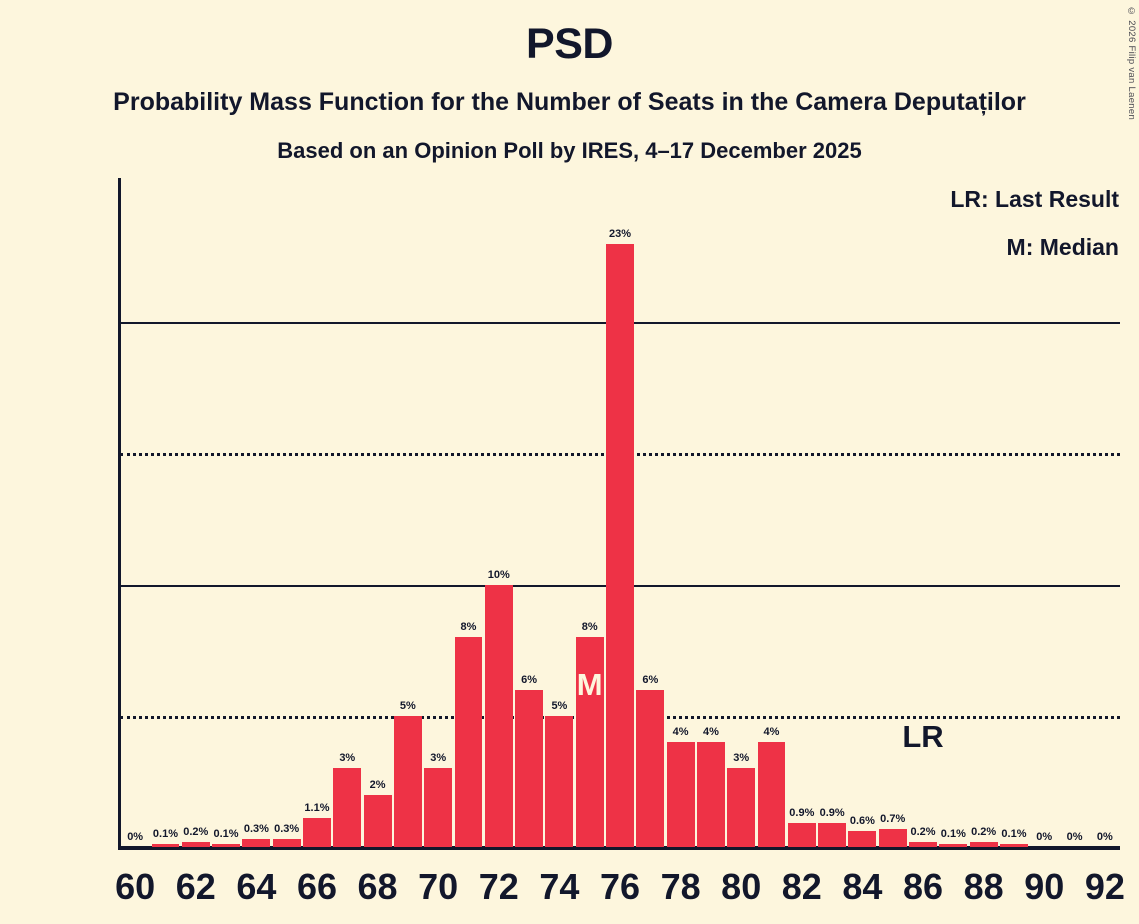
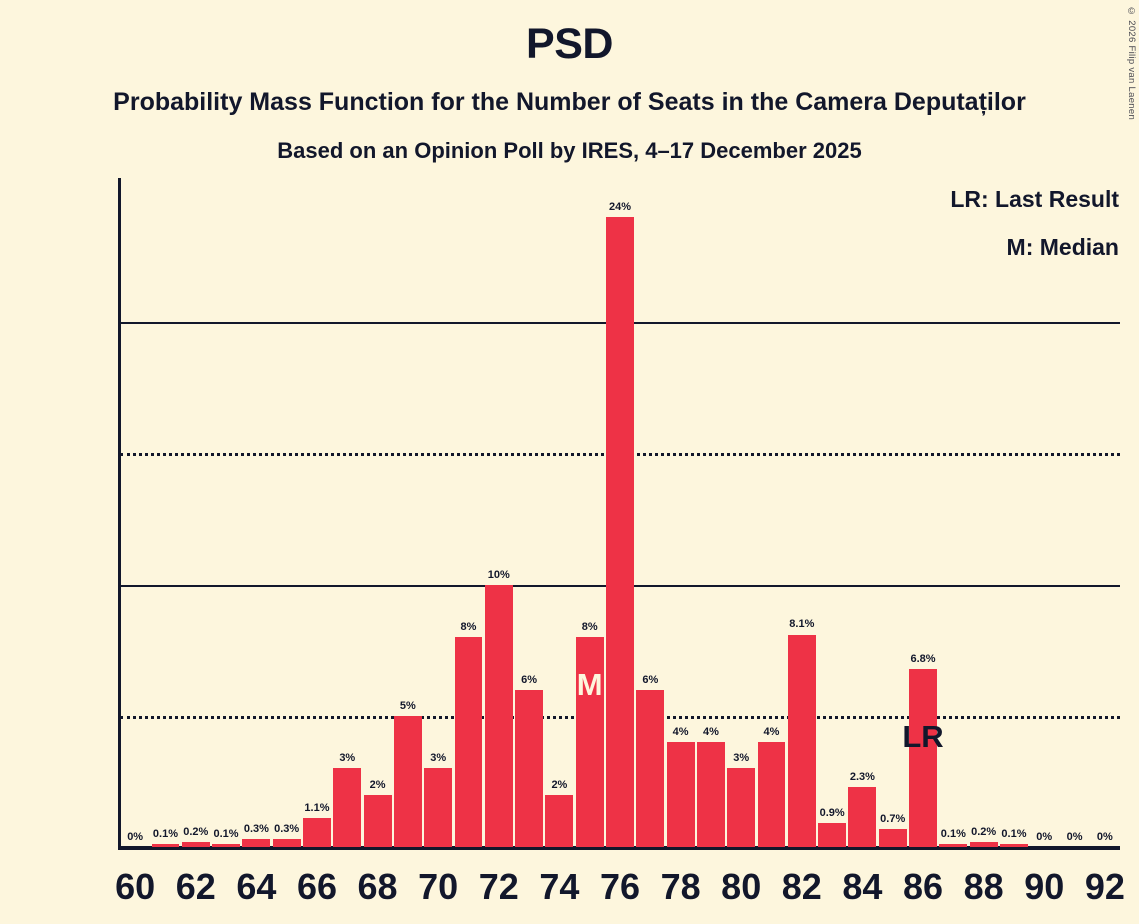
74: 5% -> 2%
76: 23% -> 24%
82: 0.9% -> 8.1%
84: 0.6% -> 2.3%
86: 0.2% -> 6.8%
